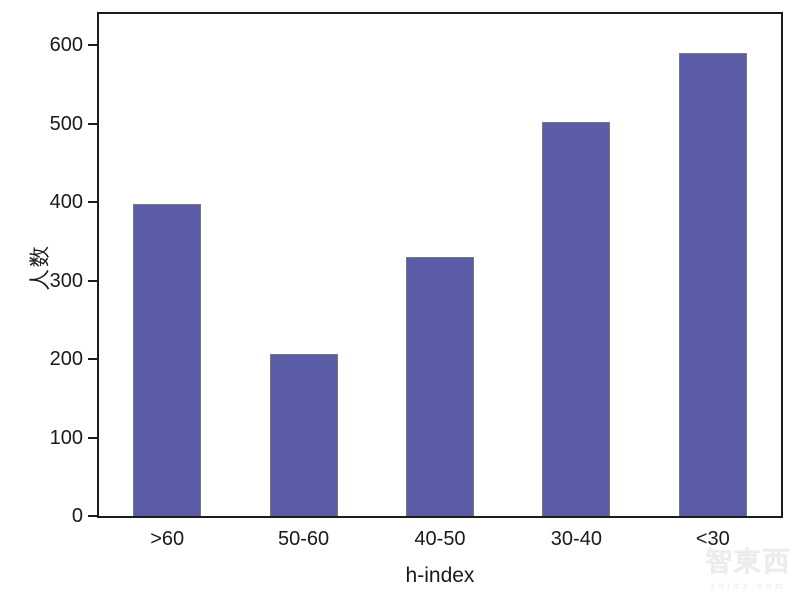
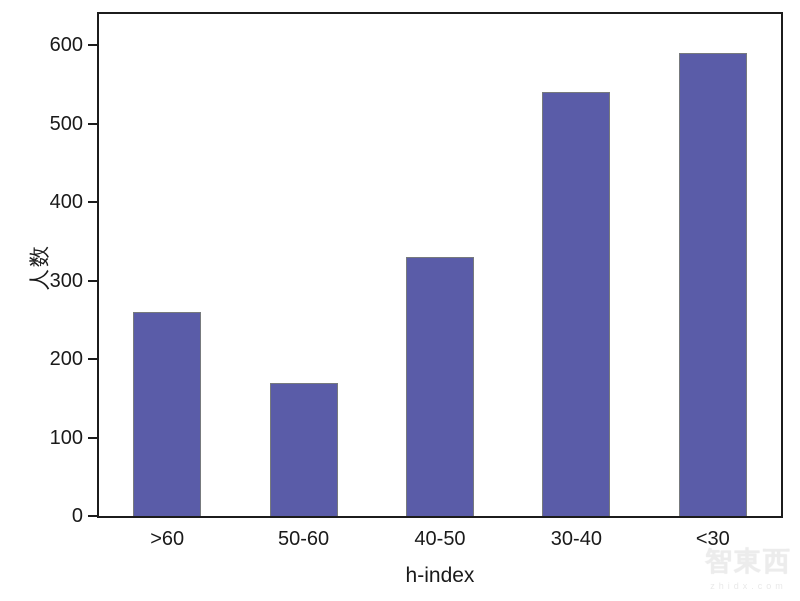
>60: 400 -> 260
50-60: 210 -> 170
30-40: 500 -> 540
